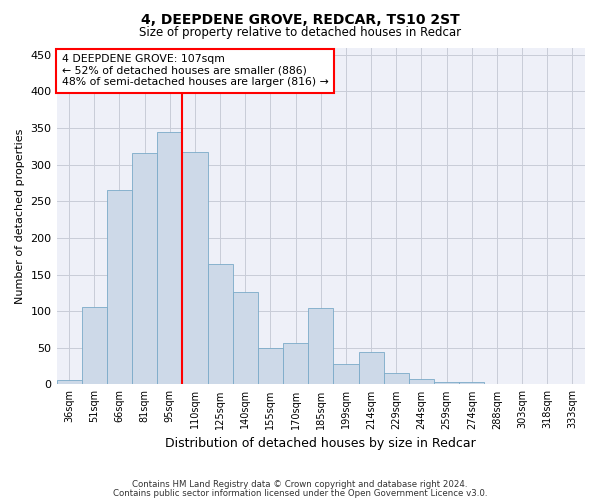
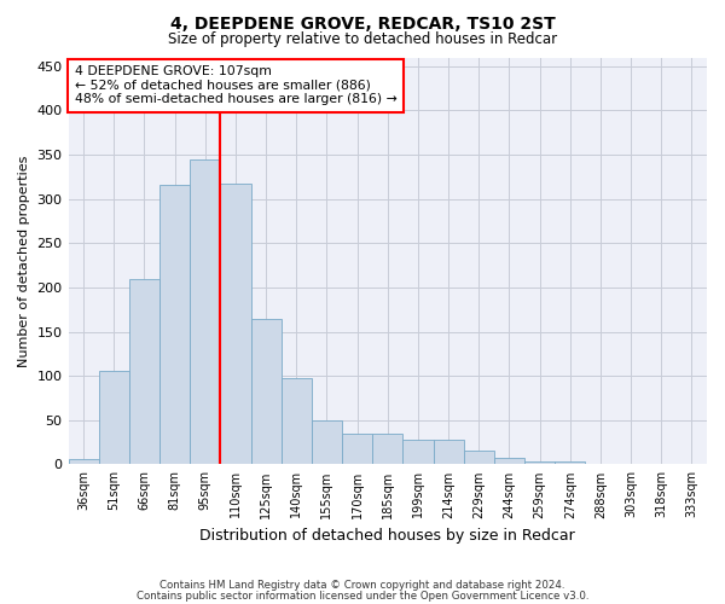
66sqm: 266 -> 210
140sqm: 126 -> 97
170sqm: 56 -> 35
185sqm: 104 -> 35
214sqm: 44 -> 28
